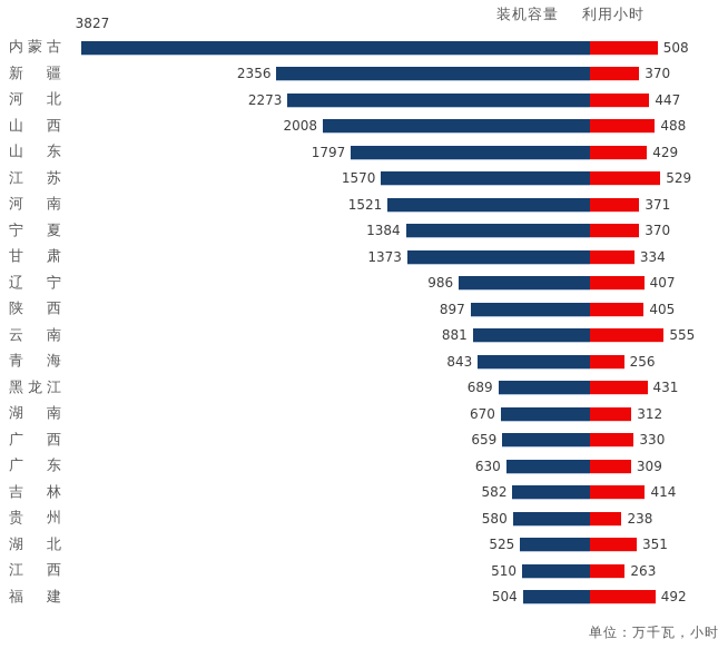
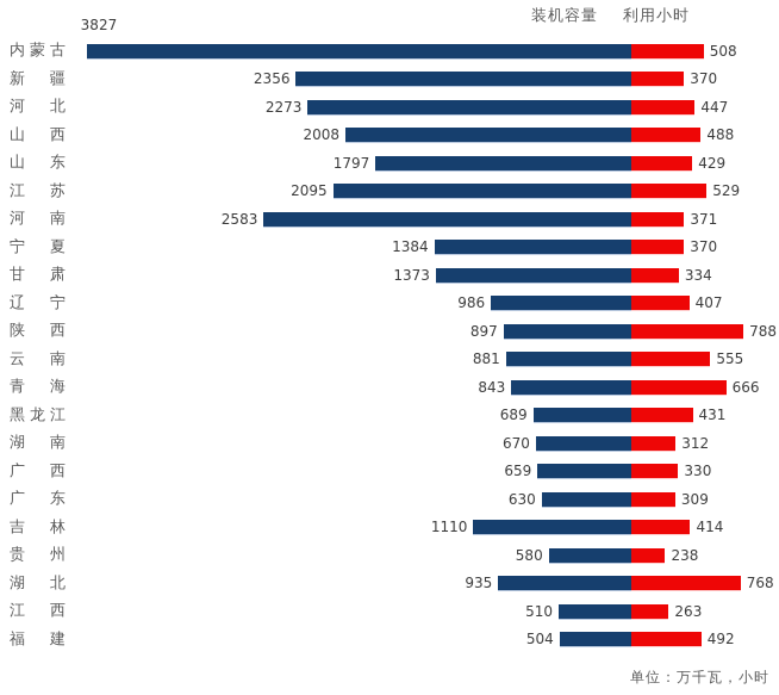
装机容量/江苏: 1570 -> 2095
装机容量/河南: 1521 -> 2583
利用小时/陕西: 405 -> 788
利用小时/青海: 256 -> 666
装机容量/吉林: 582 -> 1110
装机容量/湖北: 525 -> 935
利用小时/湖北: 351 -> 768
